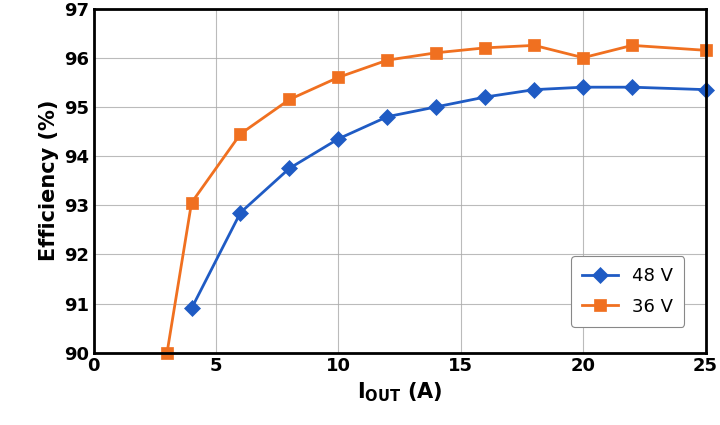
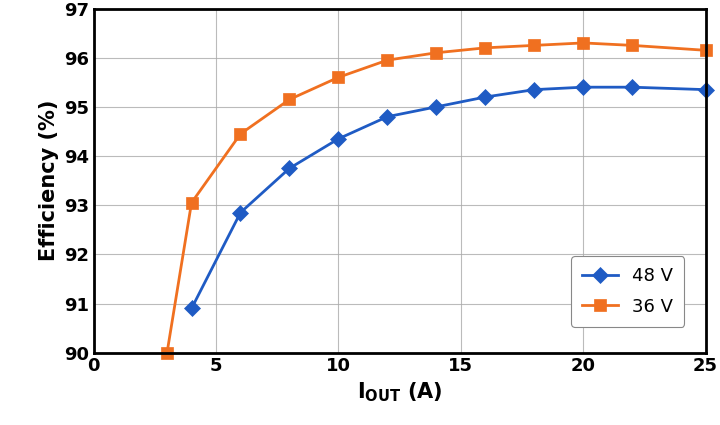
36 V/20: 96.00 -> 96.30
